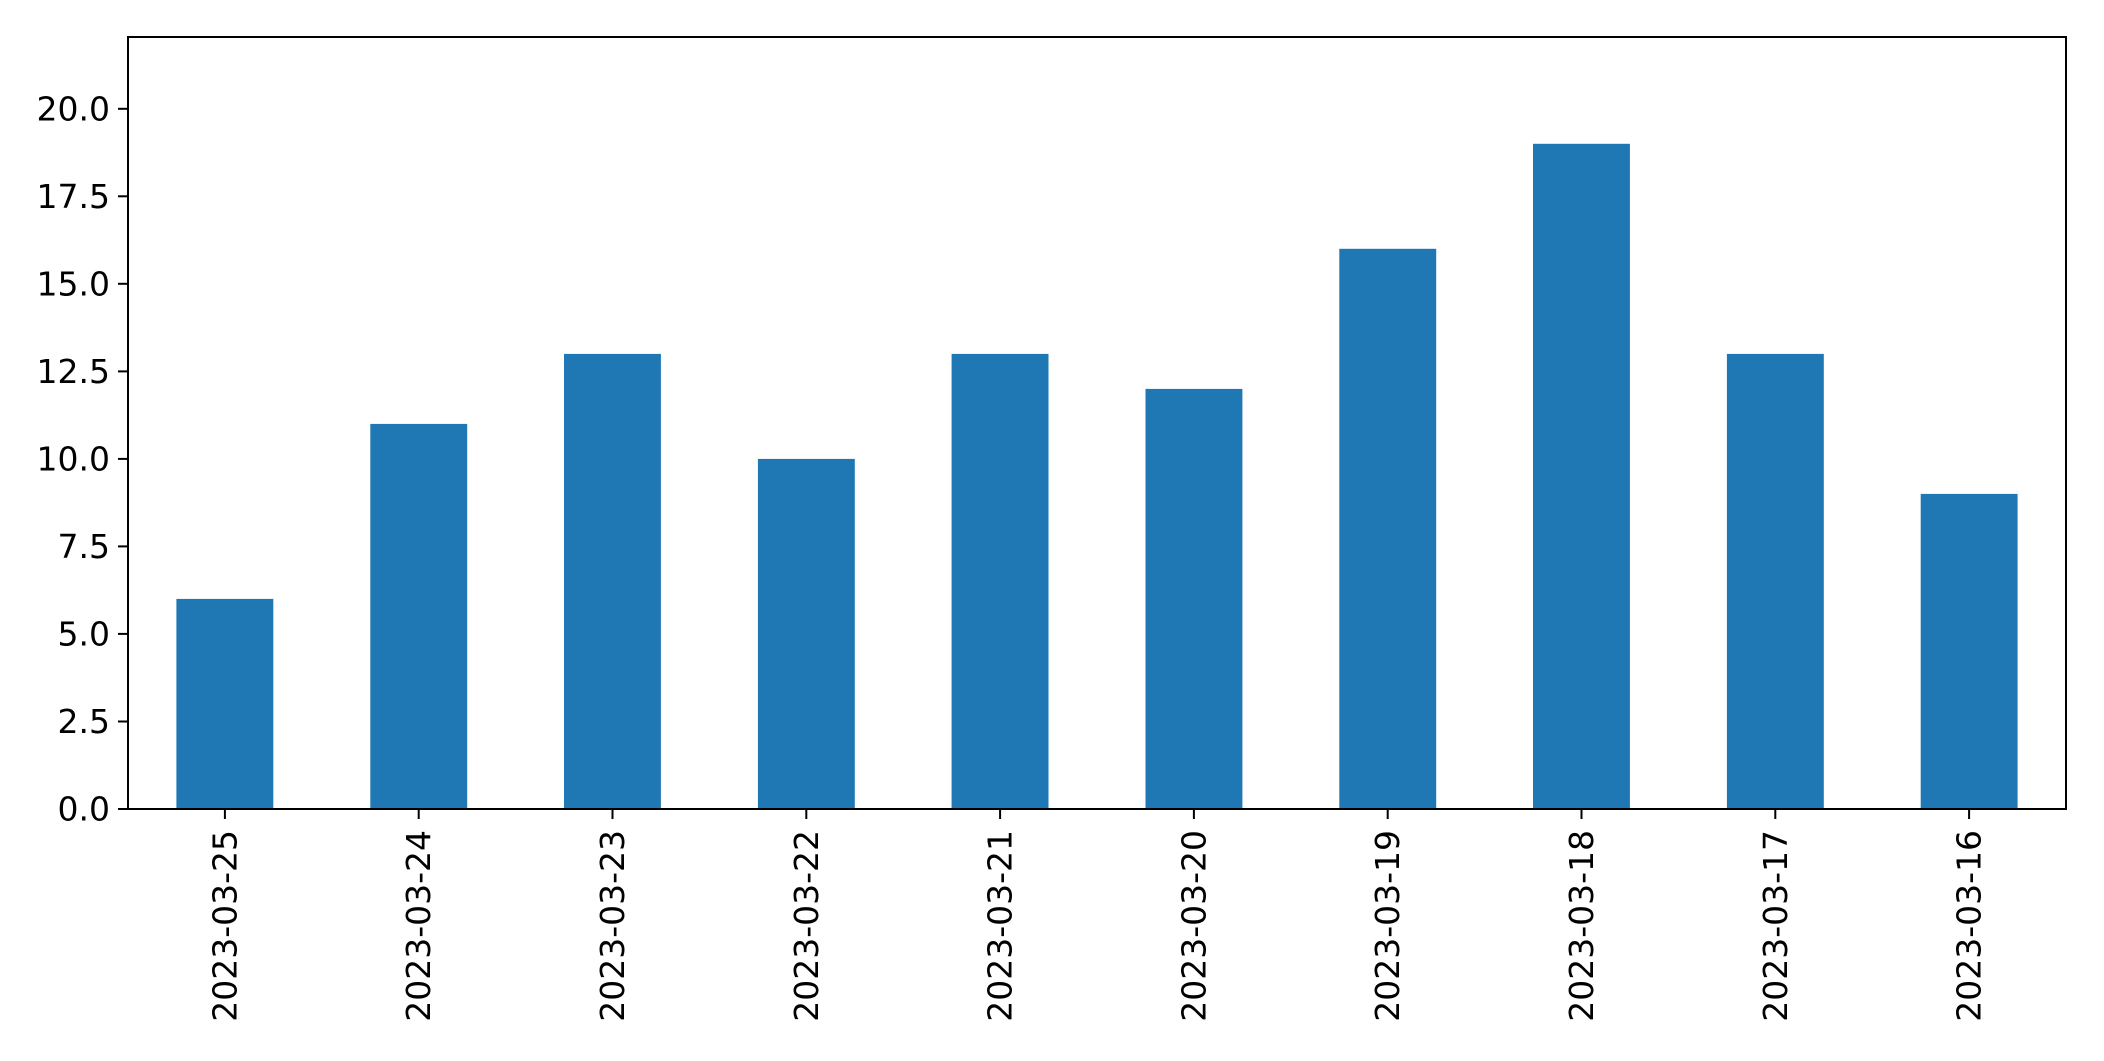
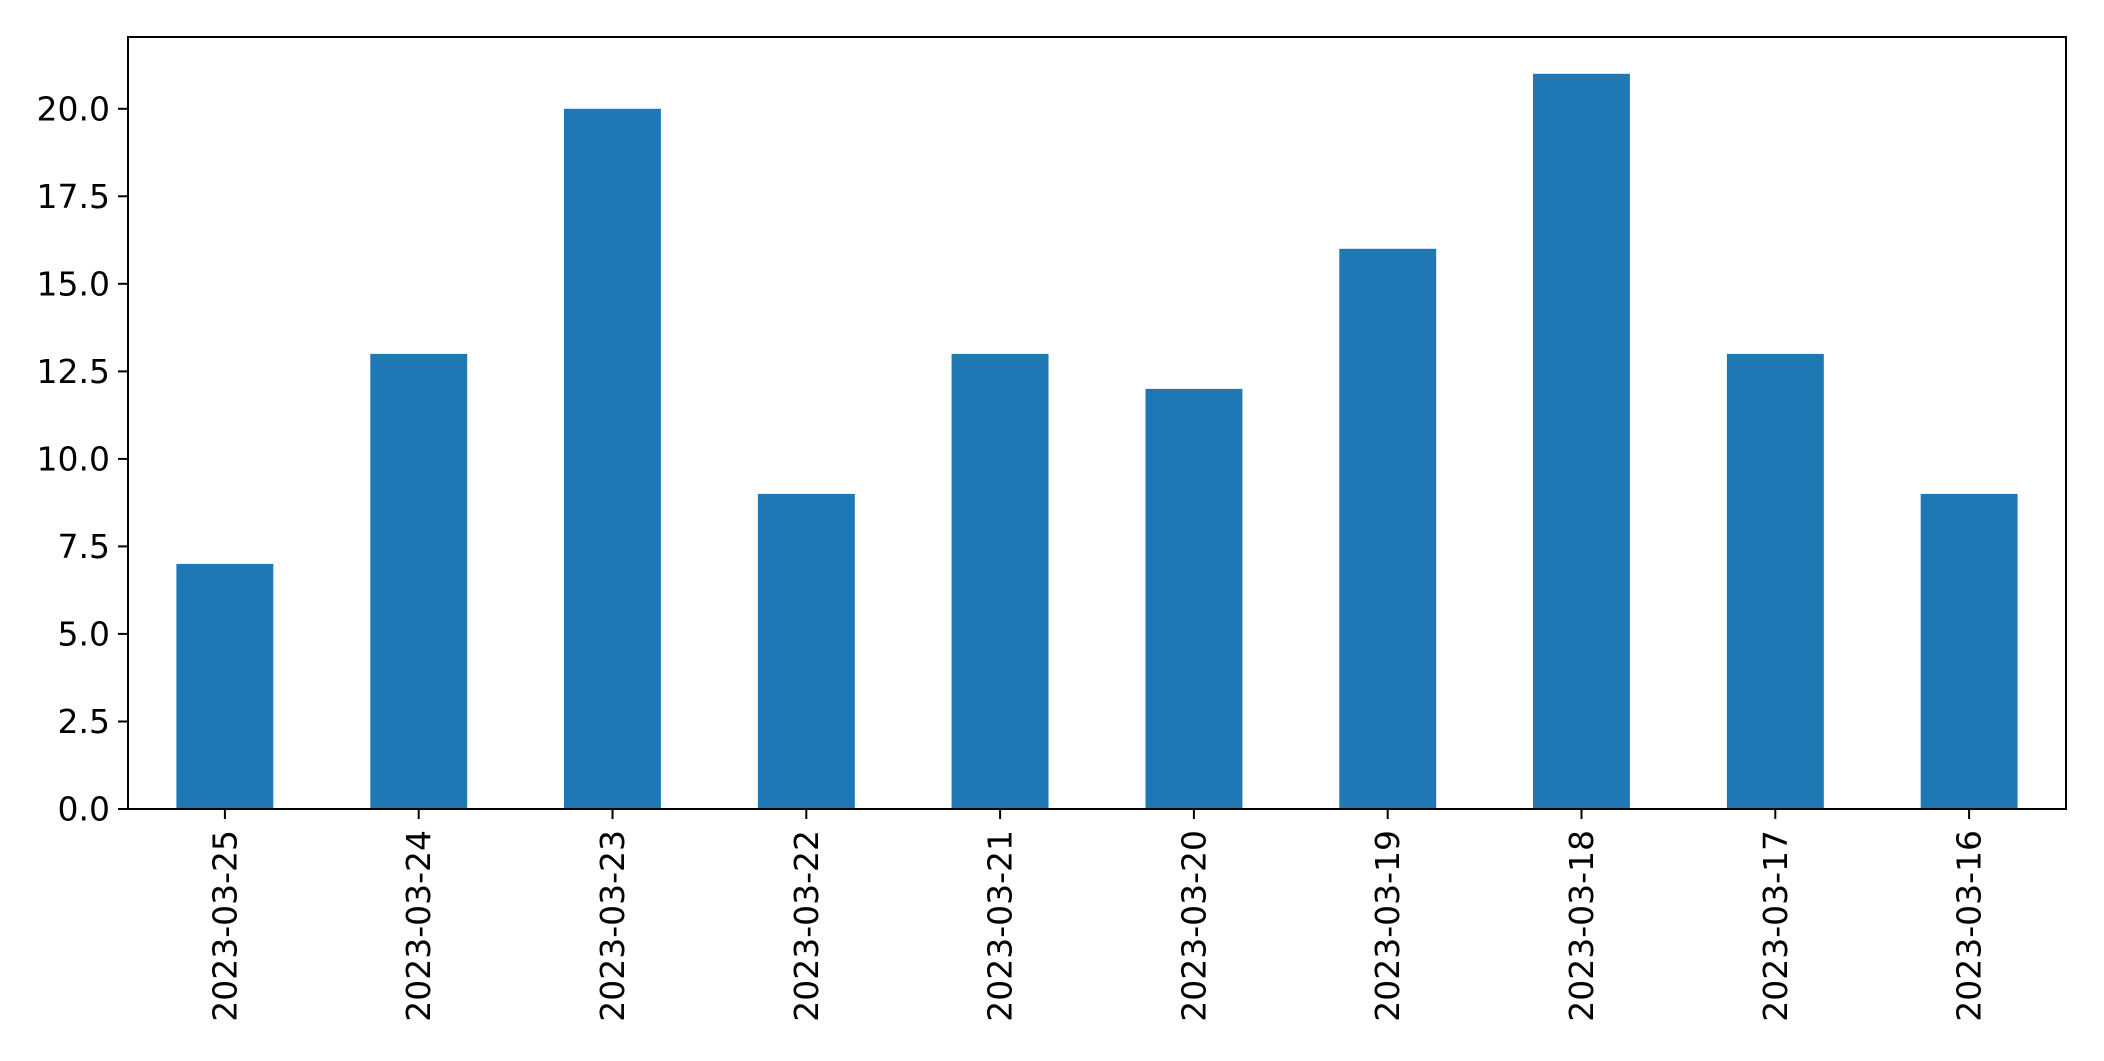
2023-03-25: 6 -> 7
2023-03-24: 11 -> 13
2023-03-23: 13 -> 20
2023-03-22: 10 -> 9
2023-03-18: 19 -> 21
